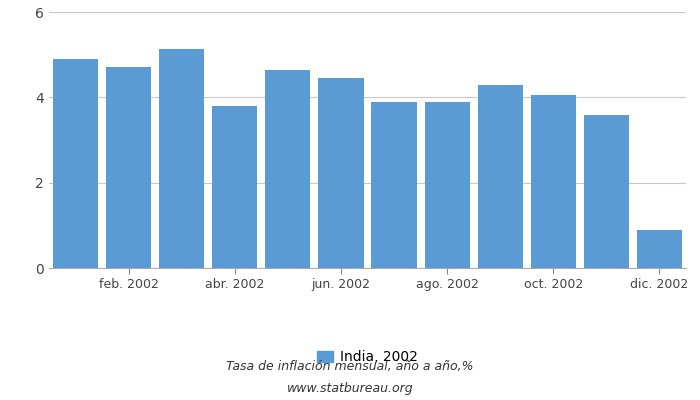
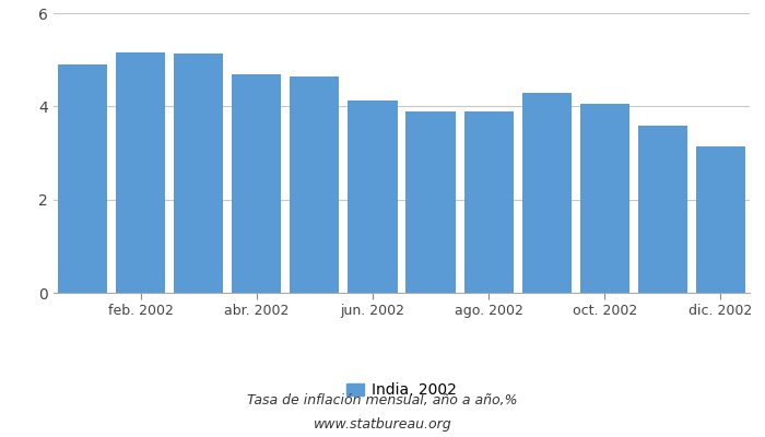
feb. 2002: 4.70 -> 5.15
abr. 2002: 3.80 -> 4.68
jun. 2002: 4.45 -> 4.13
dic. 2002: 0.90 -> 3.15
